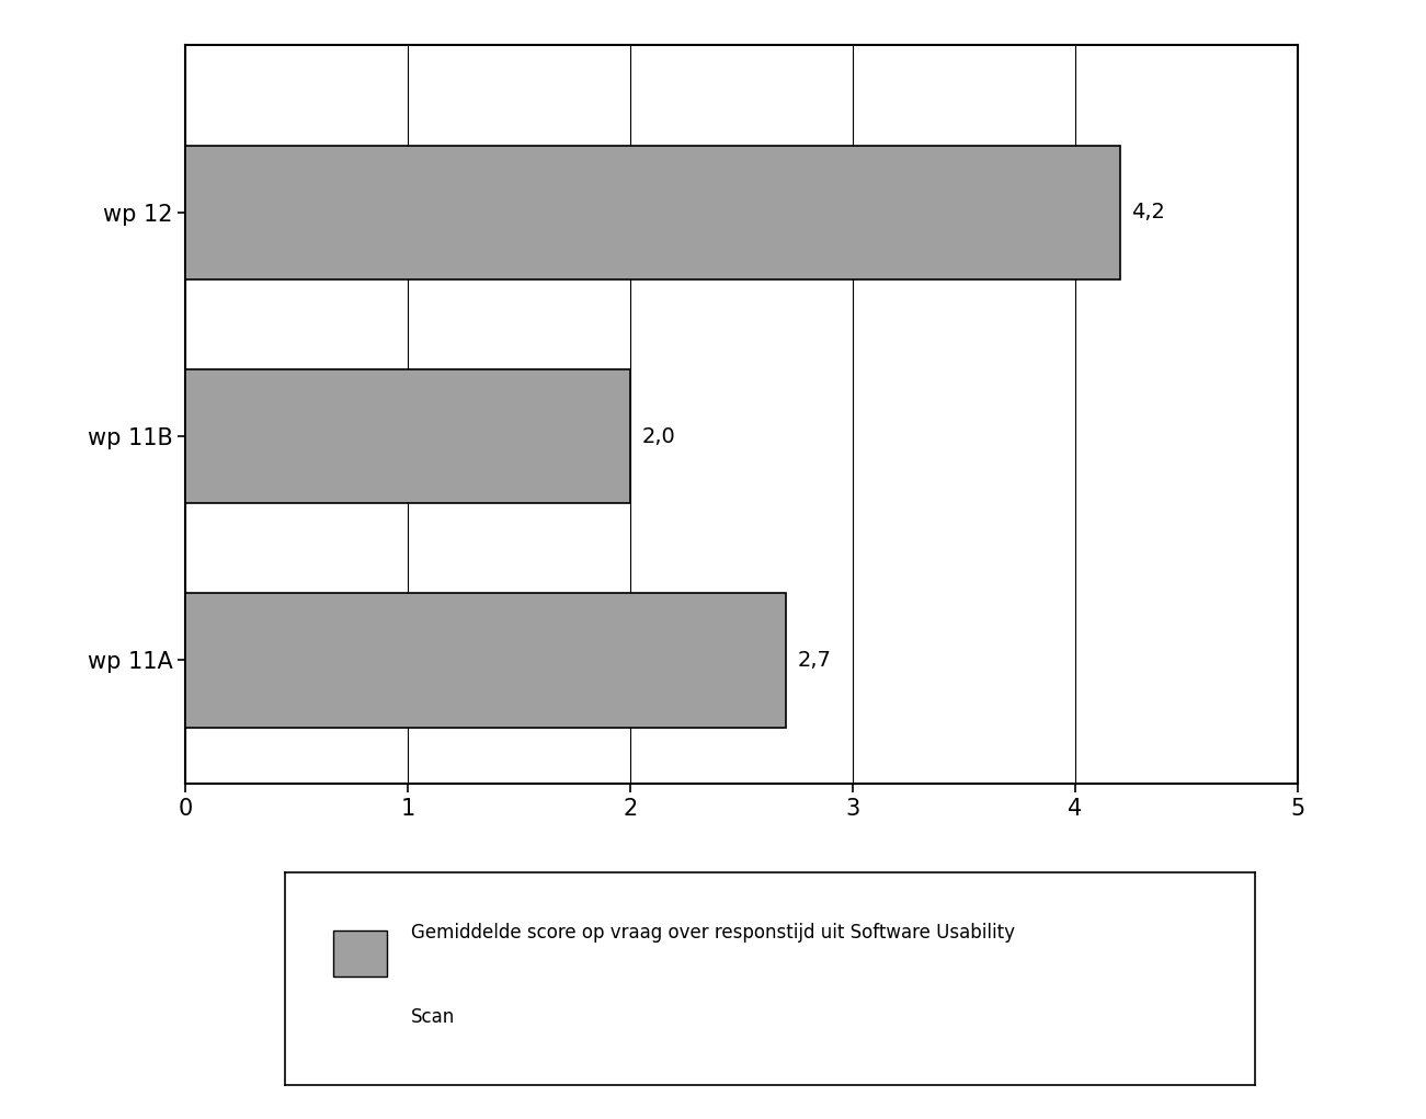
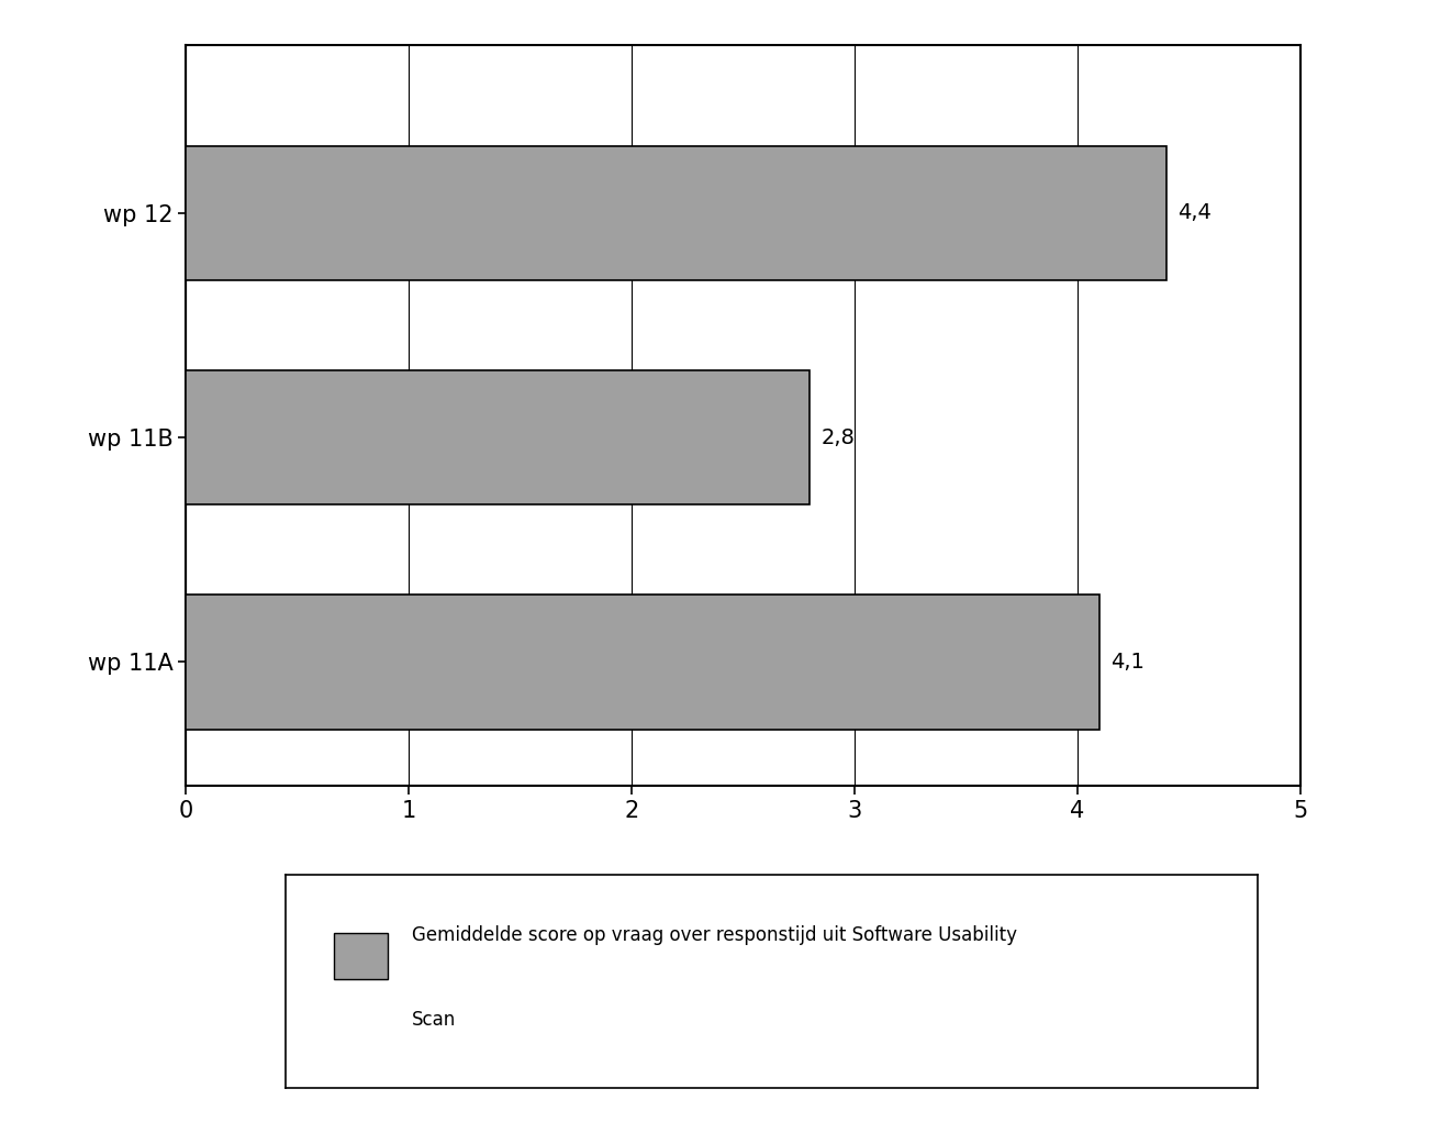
wp 12: 4,2 -> 4,4
wp 11B: 2,0 -> 2,8
wp 11A: 2,7 -> 4,1
